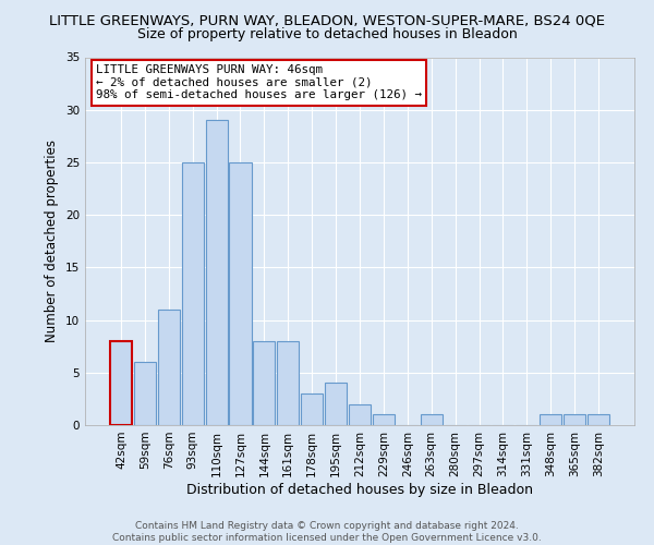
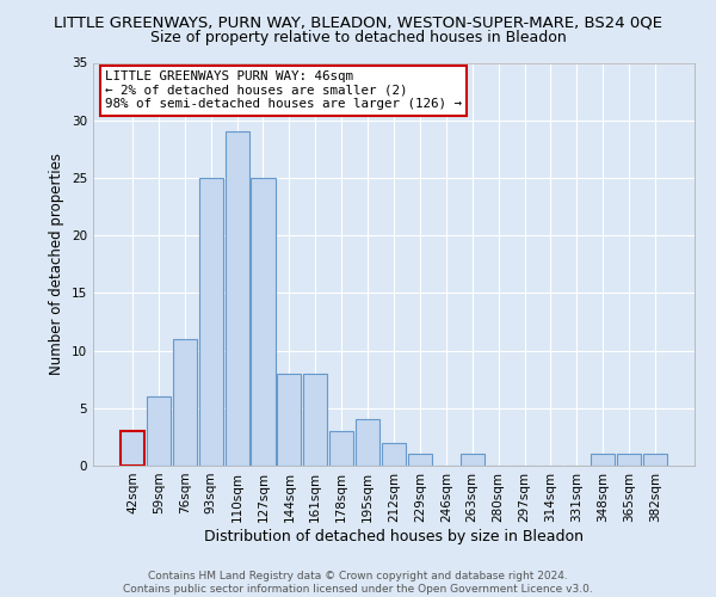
42sqm: 8 -> 3
